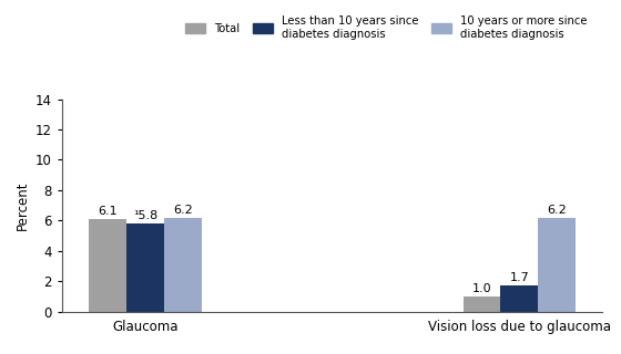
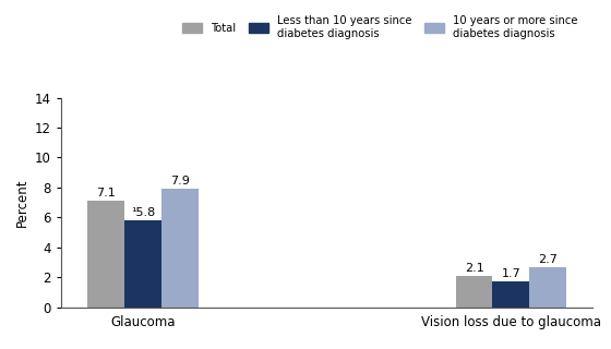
Total/Glaucoma: 6.1 -> 7.1
10 years or more since diabetes diagnosis/Glaucoma: 6.2 -> 7.9
Total/Vision loss due to glaucoma: 1.0 -> 2.1
10 years or more since diabetes diagnosis/Vision loss due to glaucoma: 6.2 -> 2.7
